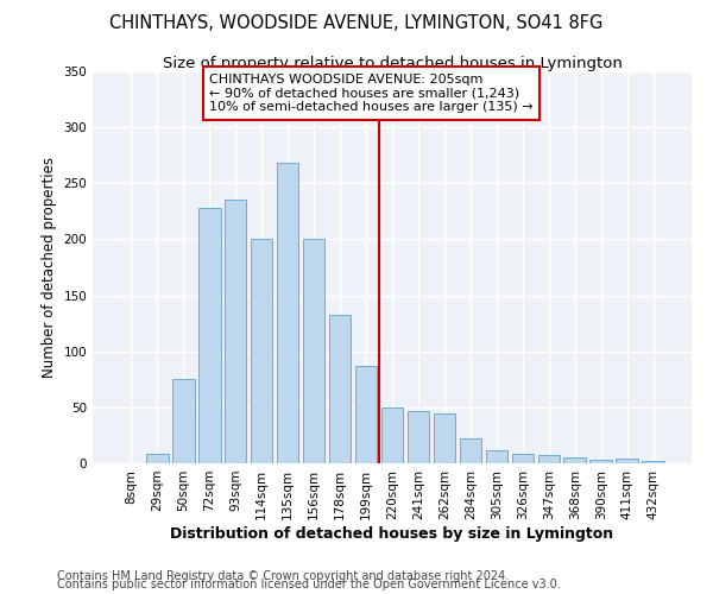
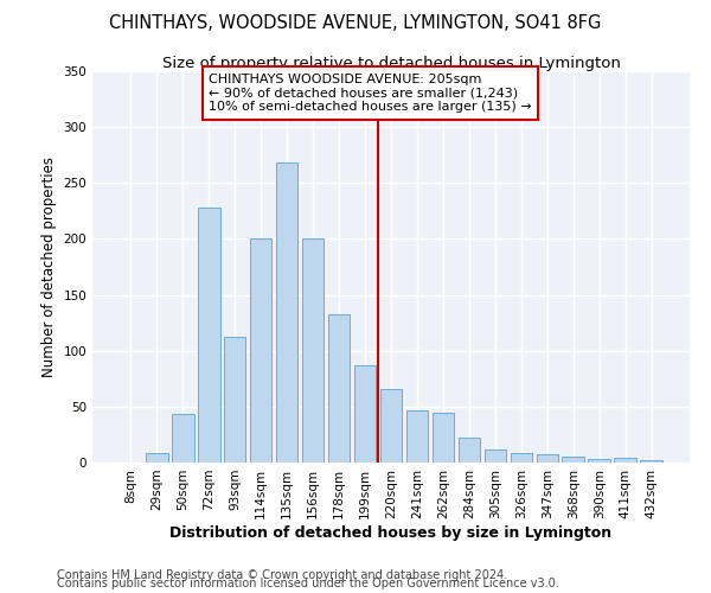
50sqm: 75 -> 44
93sqm: 235 -> 112
220sqm: 50 -> 66
